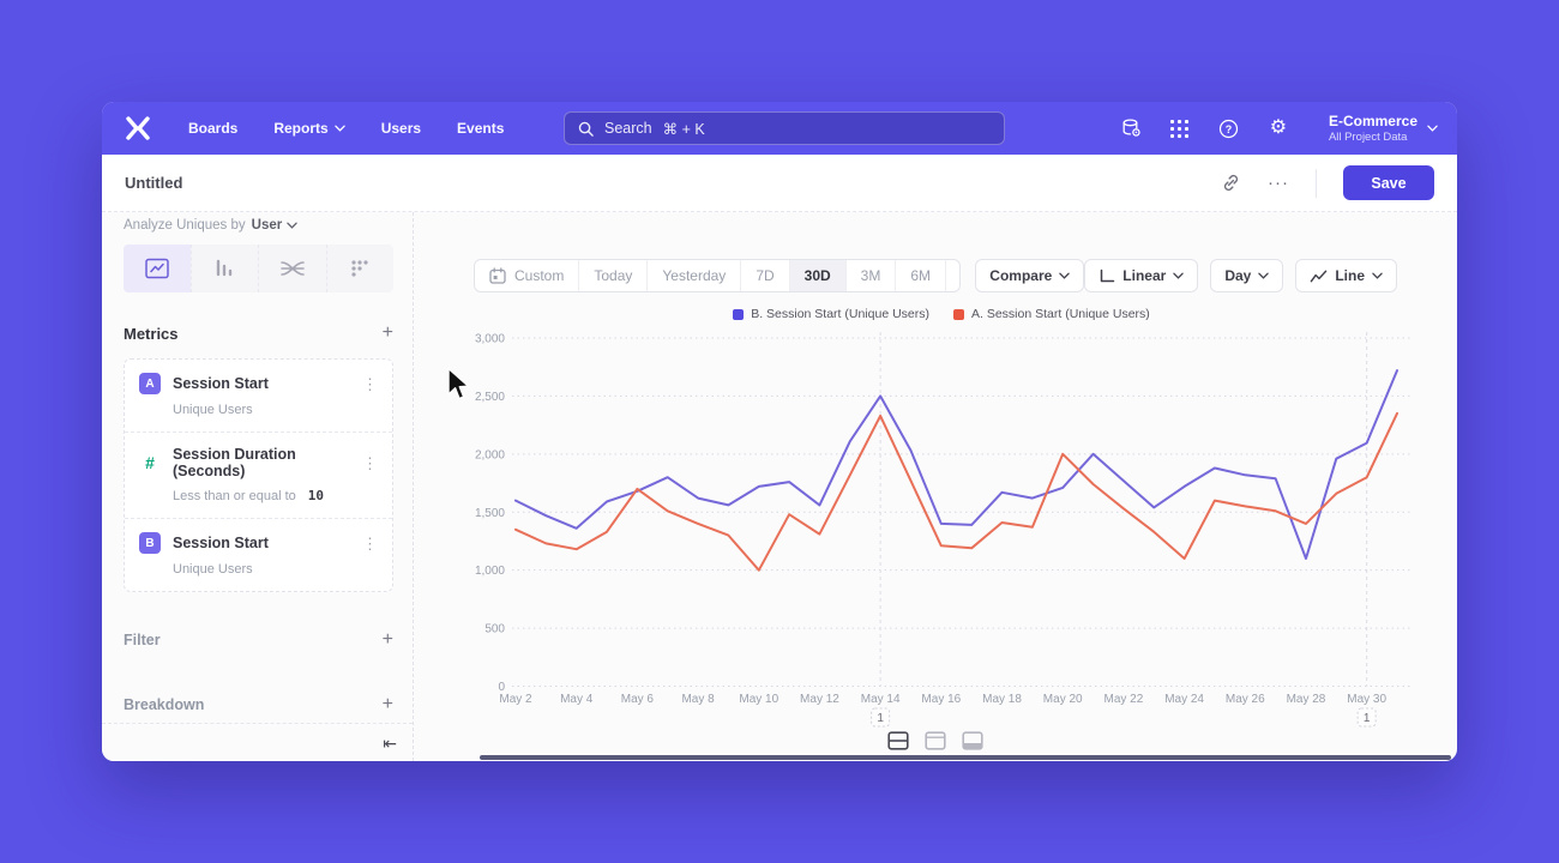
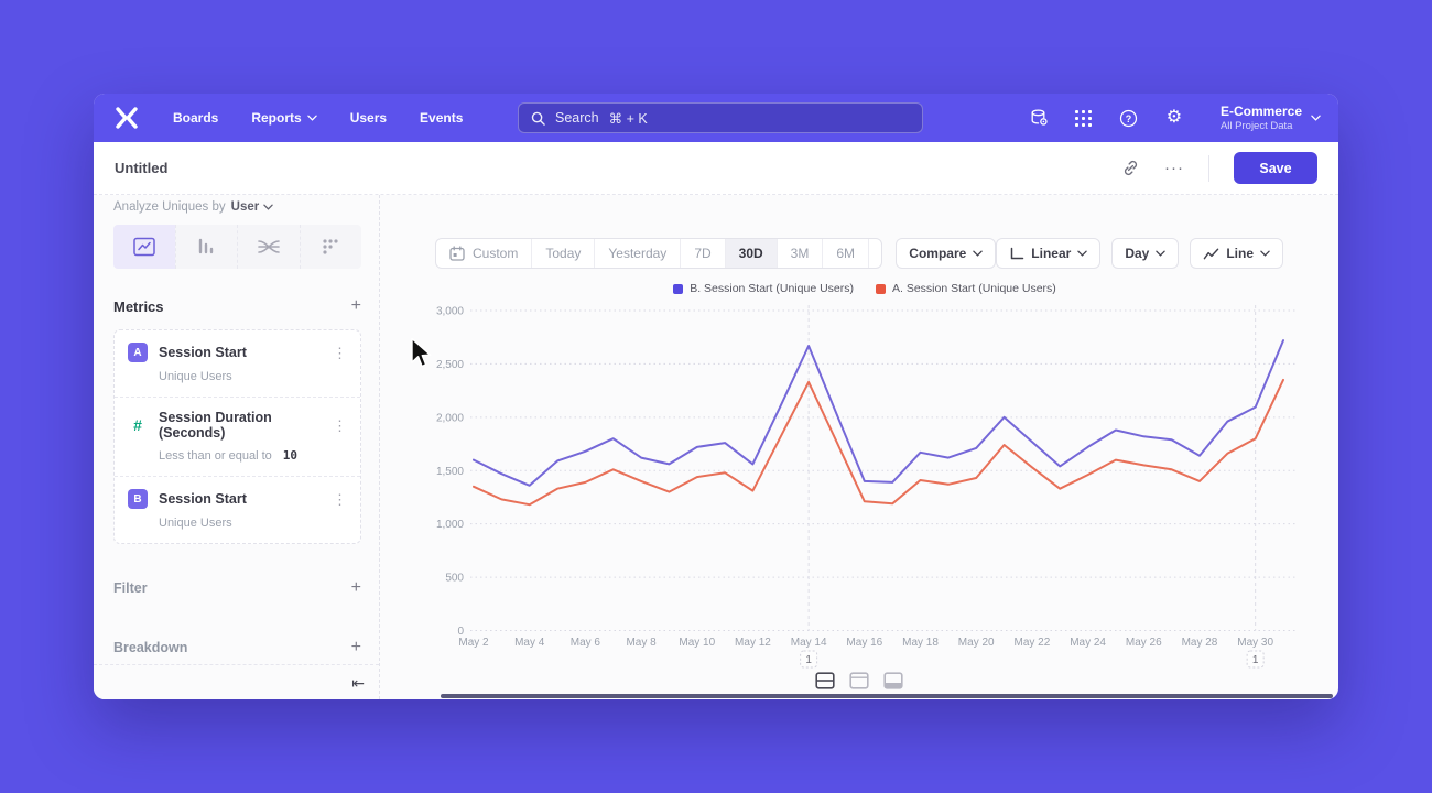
A. Session Start (Unique Users)/May 6: 1700 -> 1400
A. Session Start (Unique Users)/May 10: 1000 -> 1400
B. Session Start (Unique Users)/May 14: 2500 -> 2700
A. Session Start (Unique Users)/May 20: 2000 -> 1400
A. Session Start (Unique Users)/May 24: 1100 -> 1500
B. Session Start (Unique Users)/May 28: 1100 -> 1600
